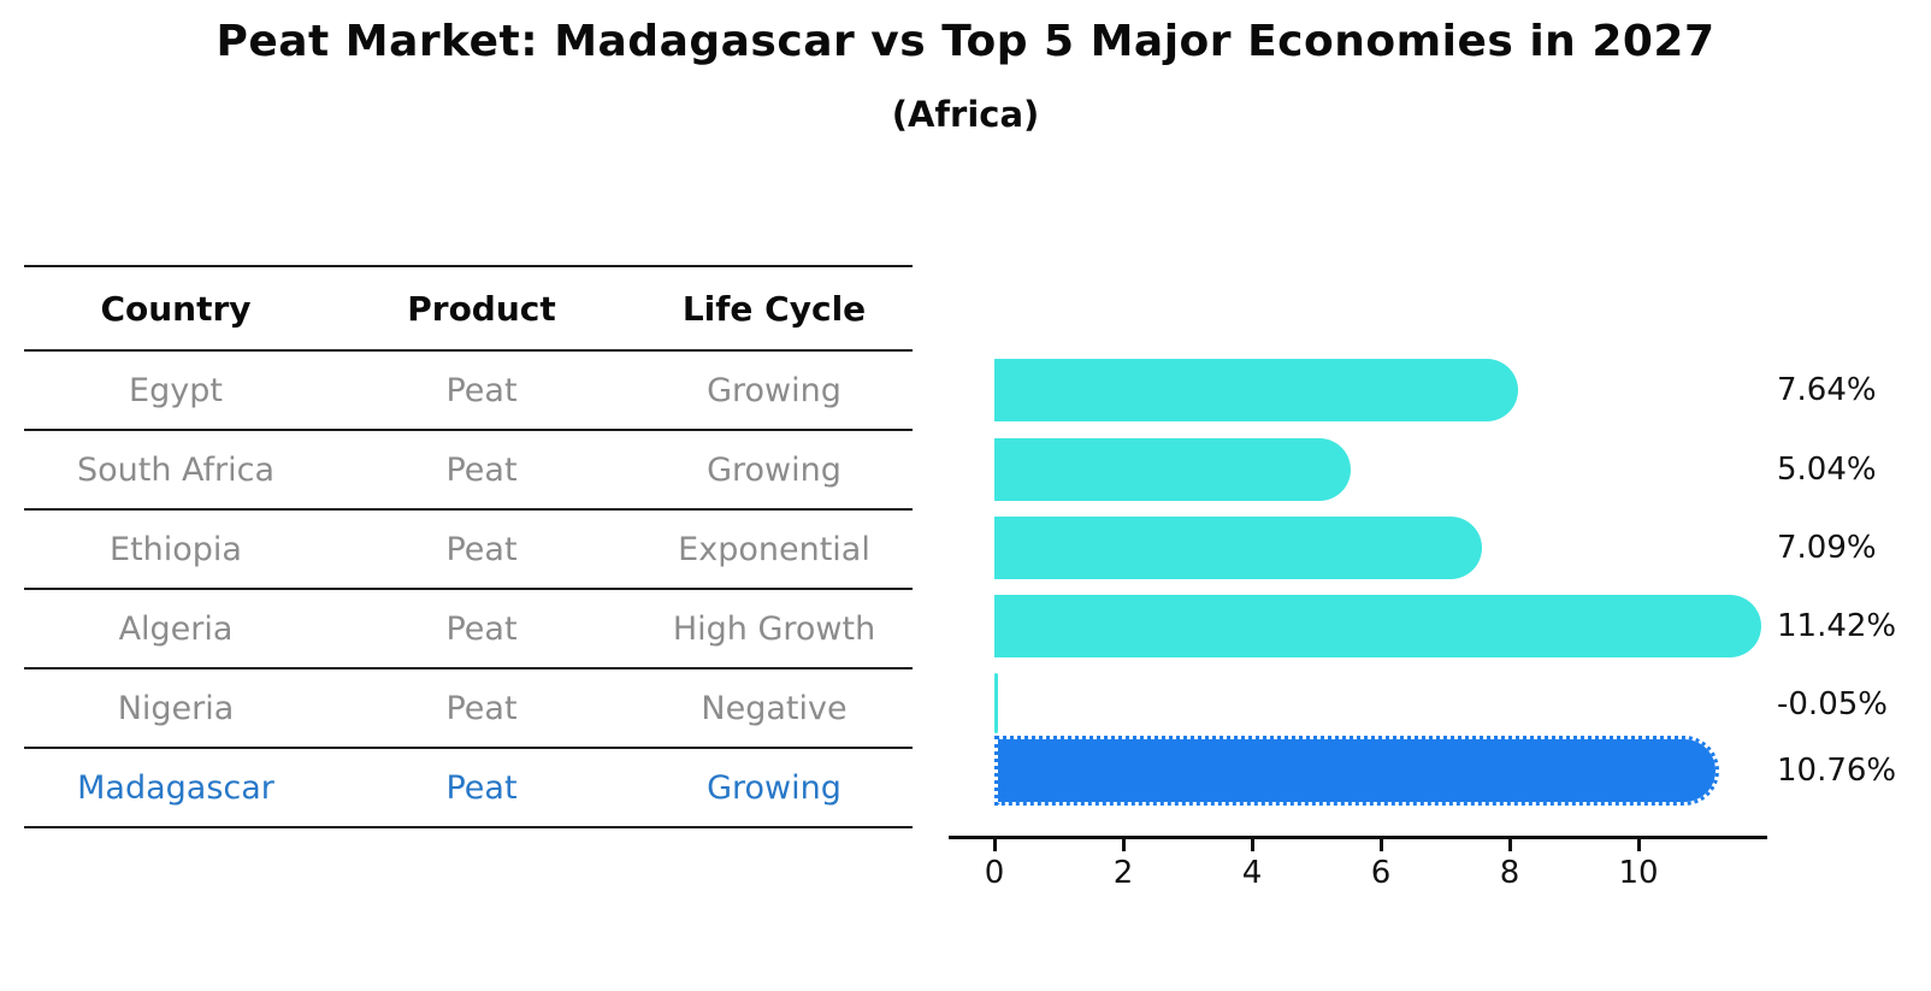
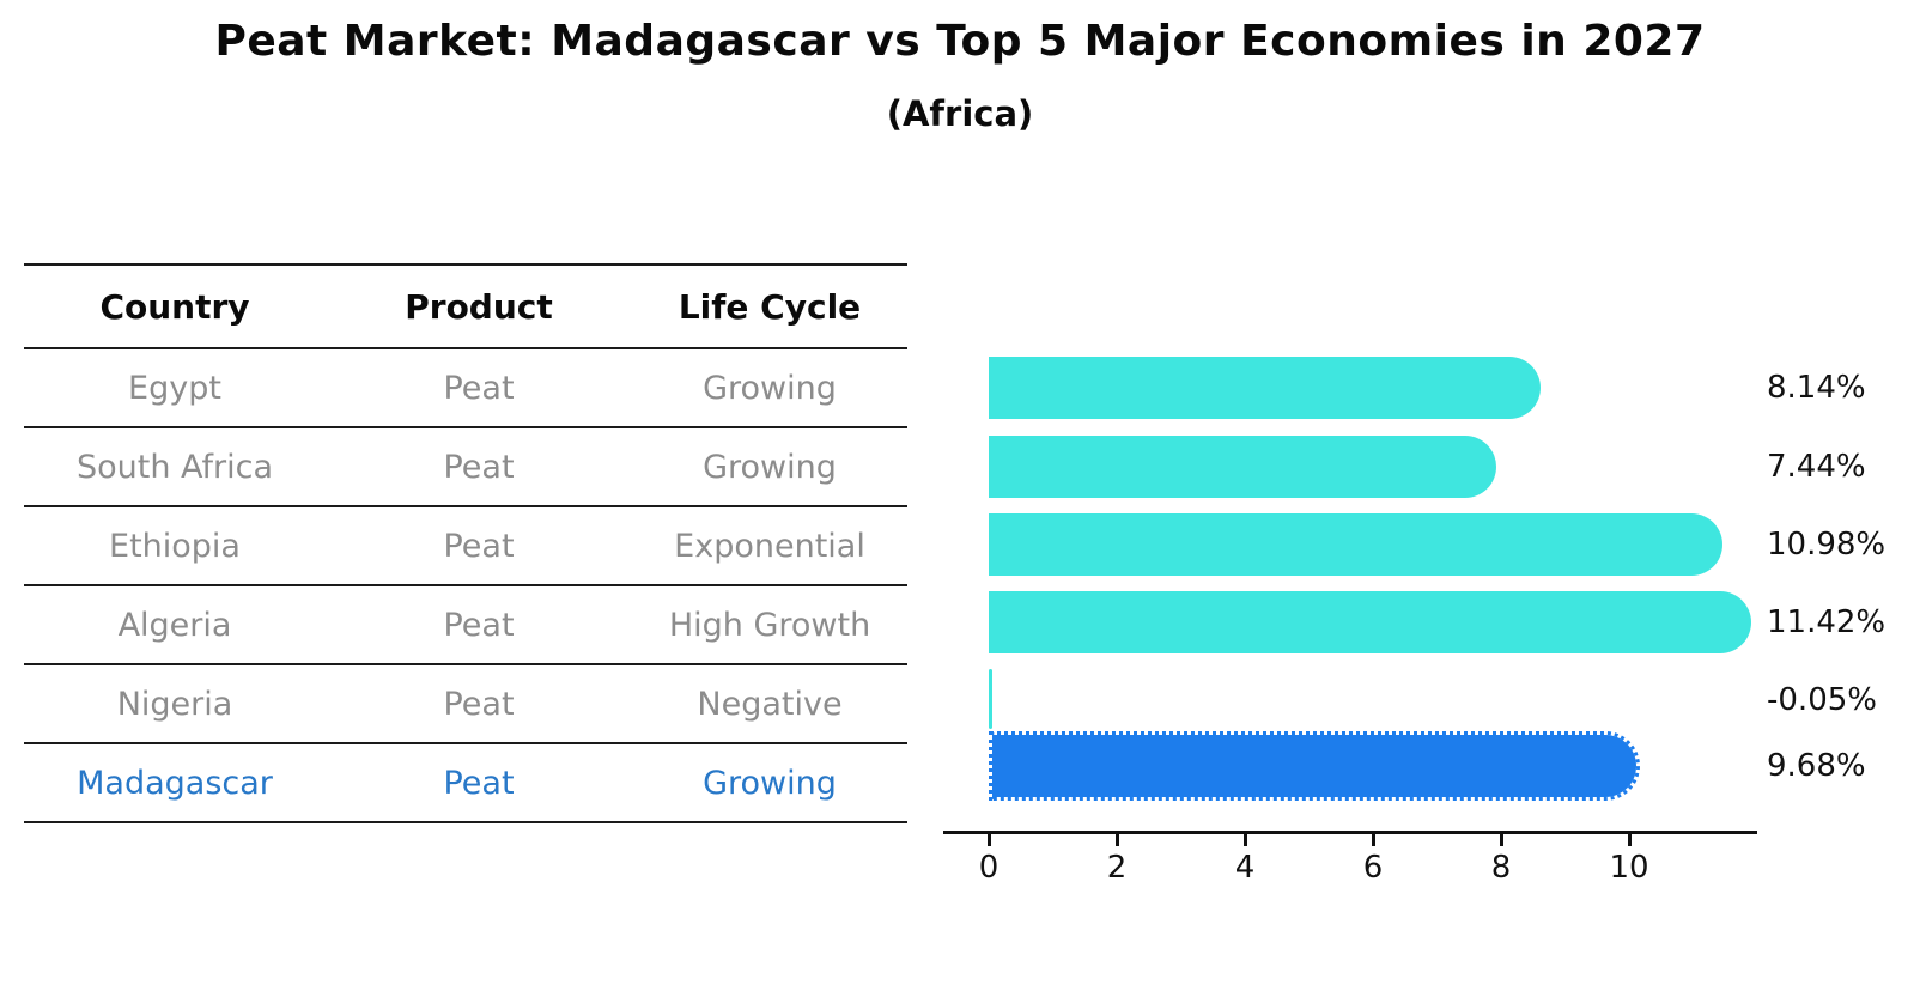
Egypt: 7.64% -> 8.14%
South Africa: 5.04% -> 7.44%
Ethiopia: 7.09% -> 10.98%
Madagascar: 10.76% -> 9.68%
